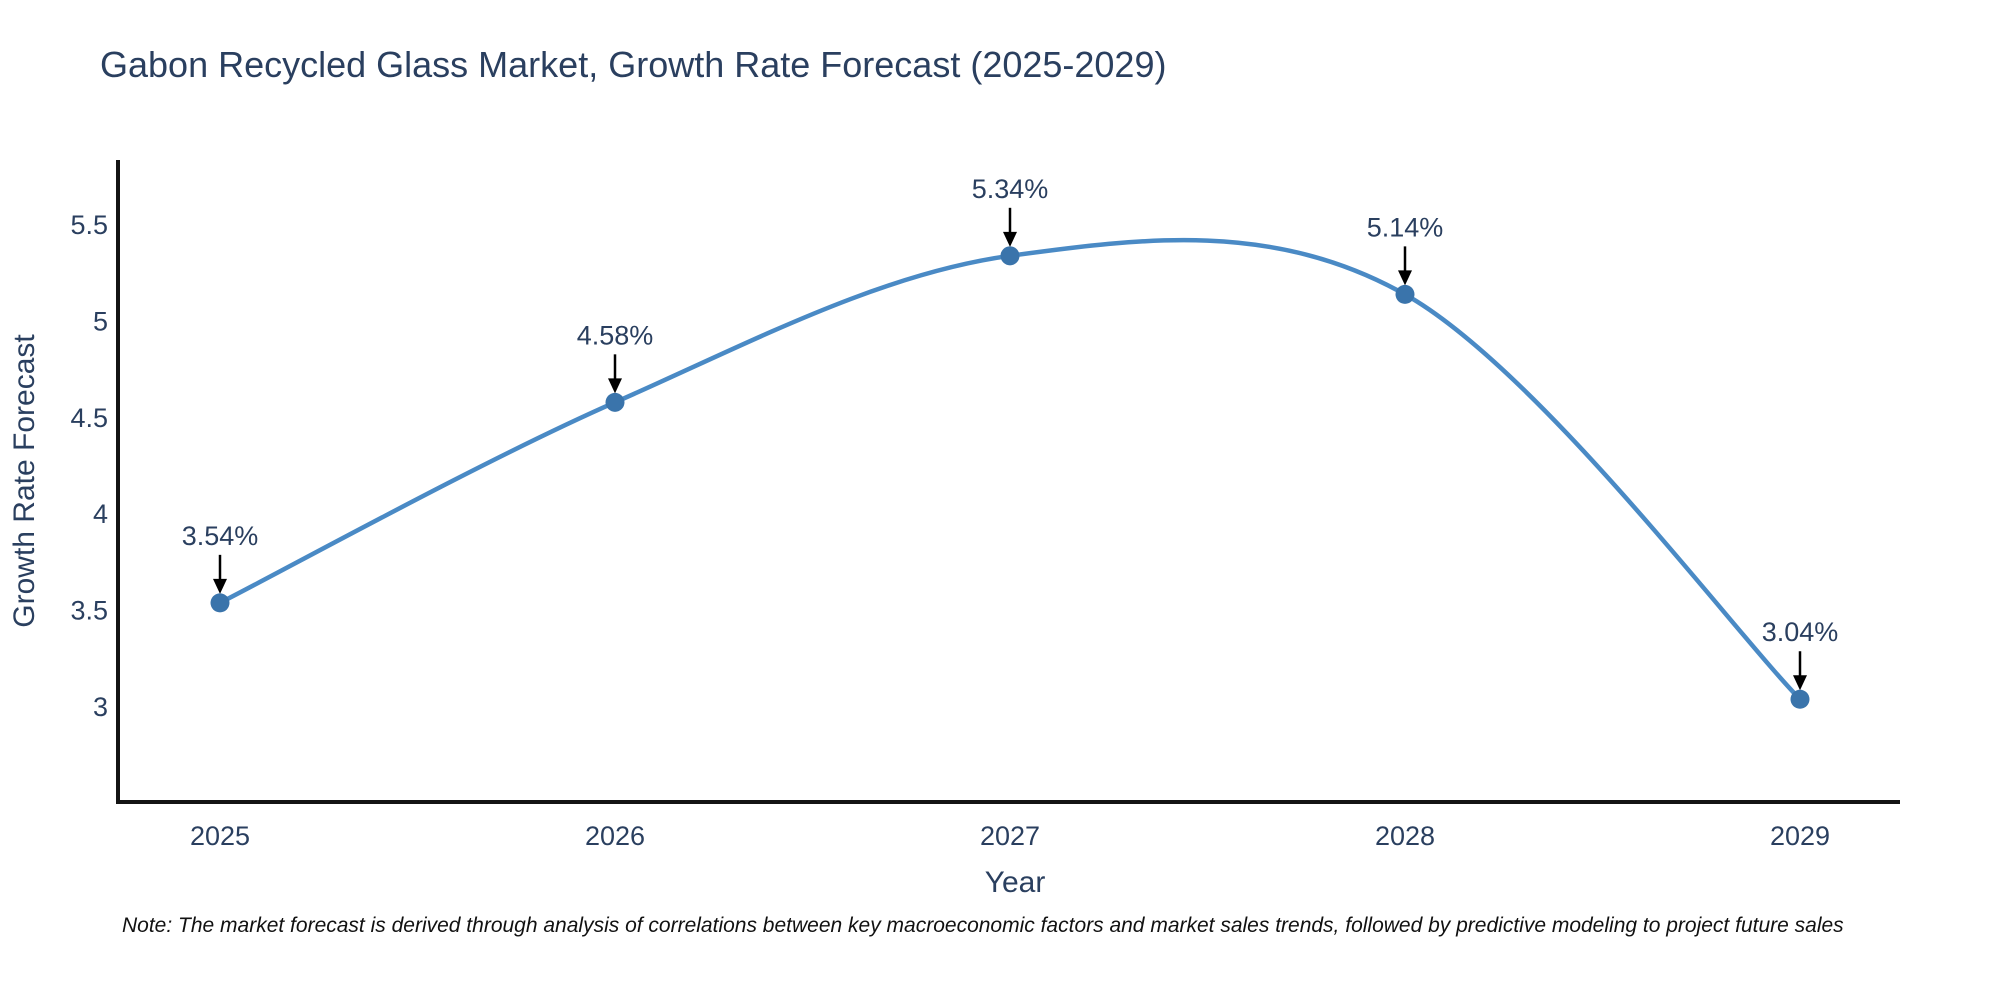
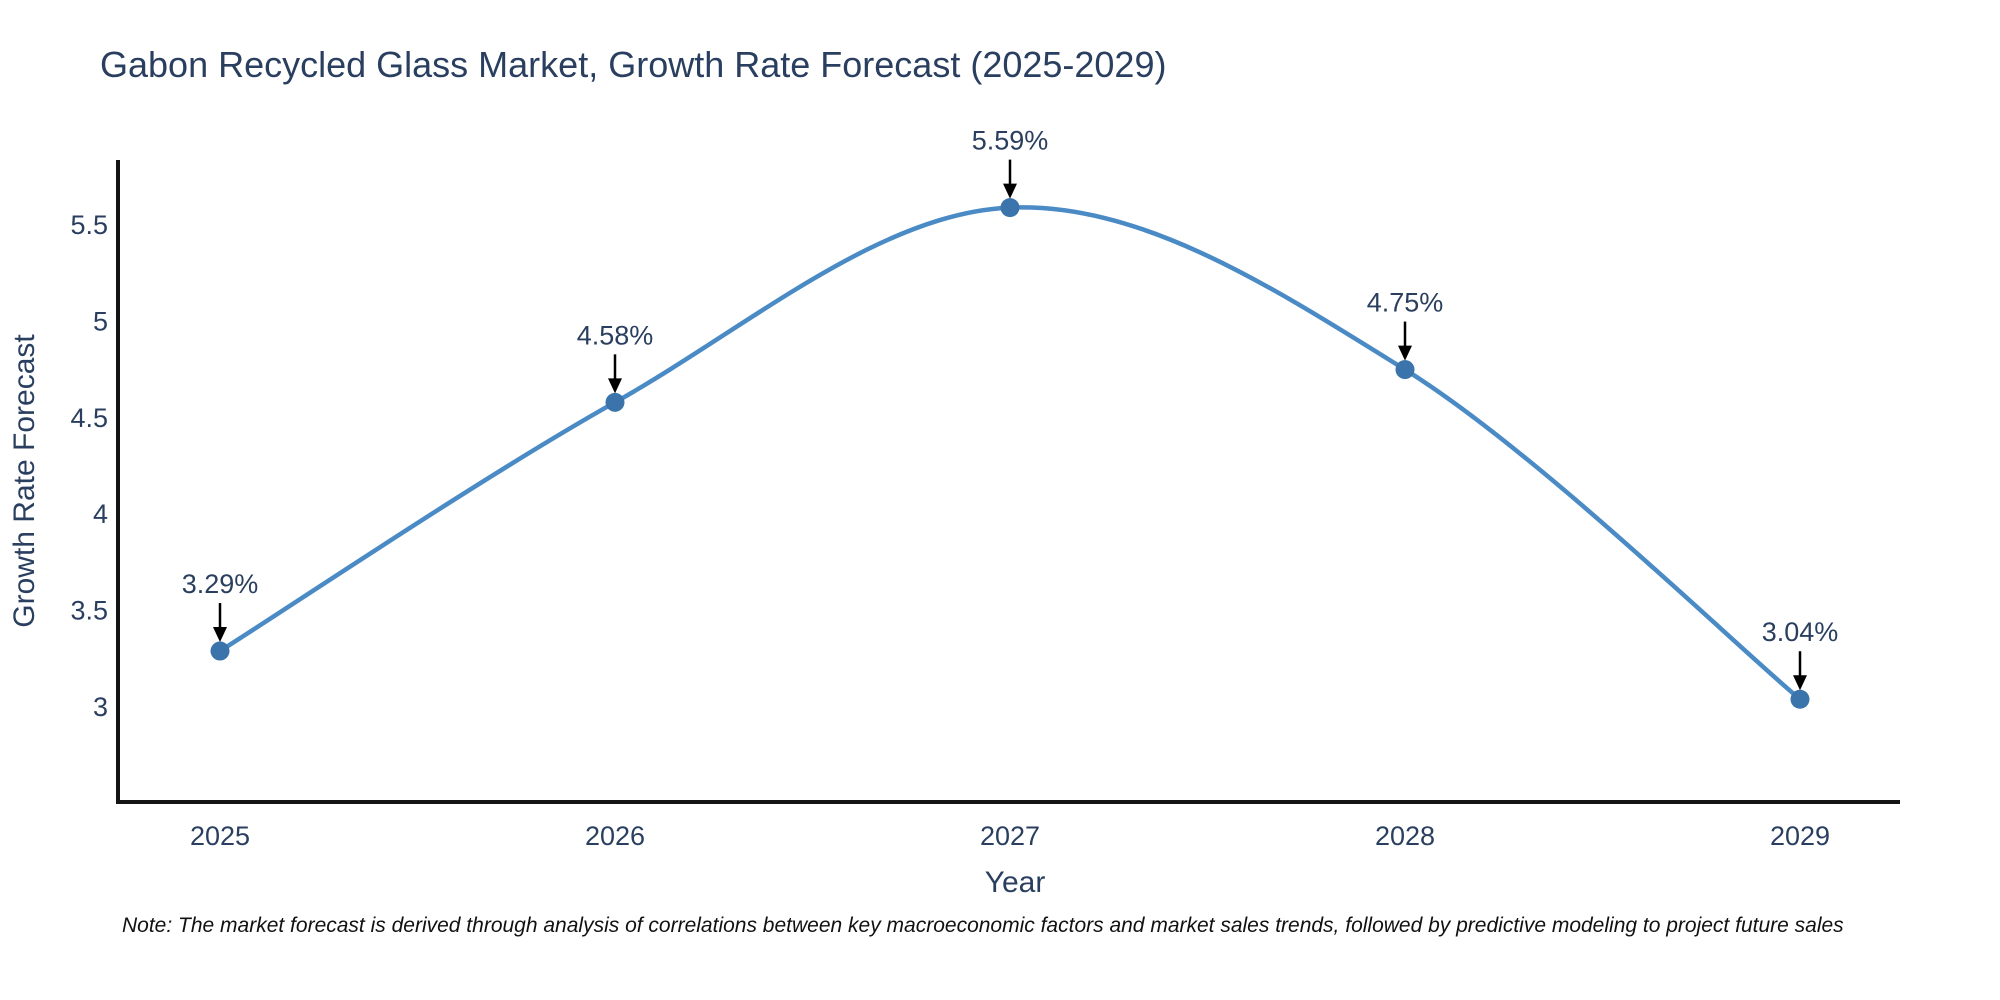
2025: 3.54% -> 3.29%
2027: 5.34% -> 5.59%
2028: 5.14% -> 4.75%
